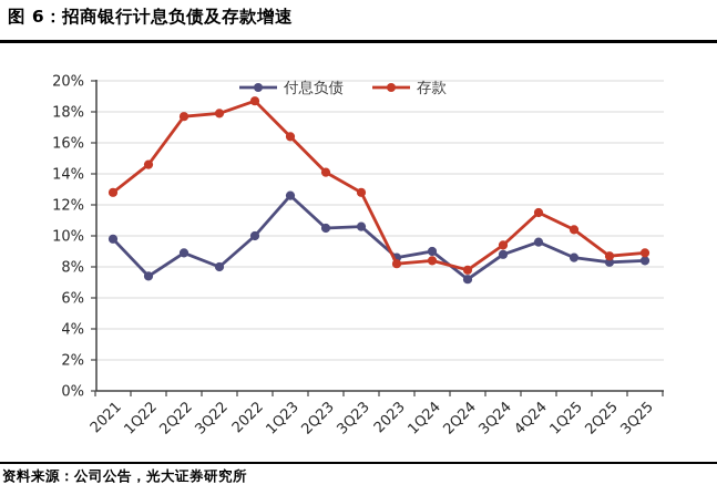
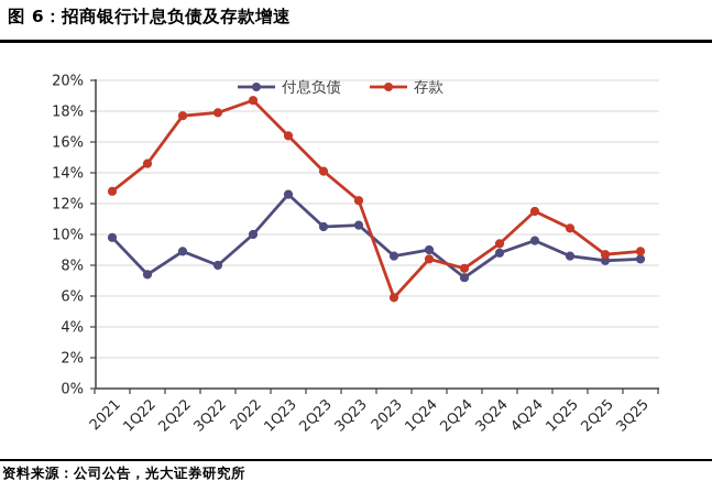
存款/3Q23: 12.8% -> 12.2%
存款/2023: 8.2% -> 5.9%
